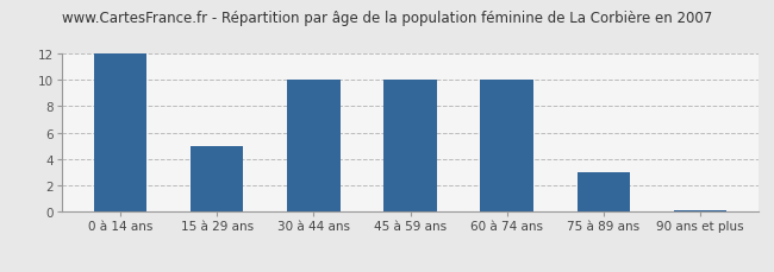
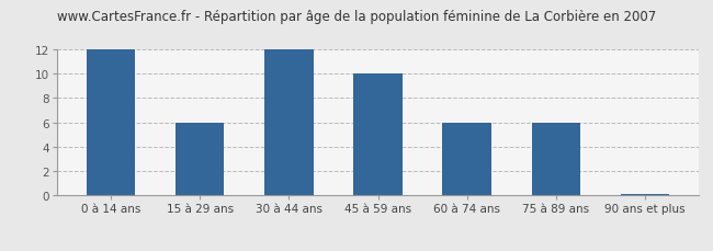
15 à 29 ans: 5.0 -> 6.0
30 à 44 ans: 10.0 -> 12.0
60 à 74 ans: 10.0 -> 6.0
75 à 89 ans: 3.0 -> 6.0
